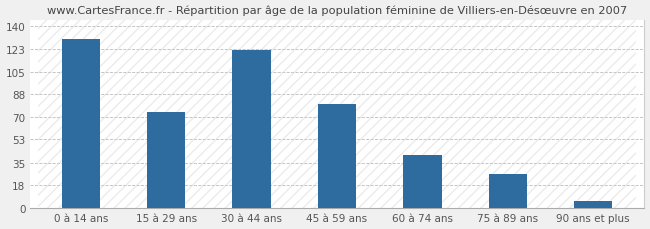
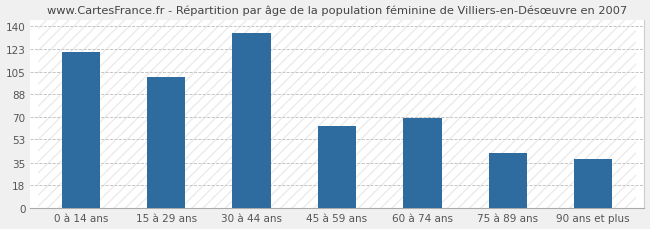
0 à 14 ans: 130 -> 120
15 à 29 ans: 74 -> 101
30 à 44 ans: 122 -> 135
45 à 59 ans: 80 -> 63
60 à 74 ans: 41 -> 69
75 à 89 ans: 26 -> 42
90 ans et plus: 5 -> 38
